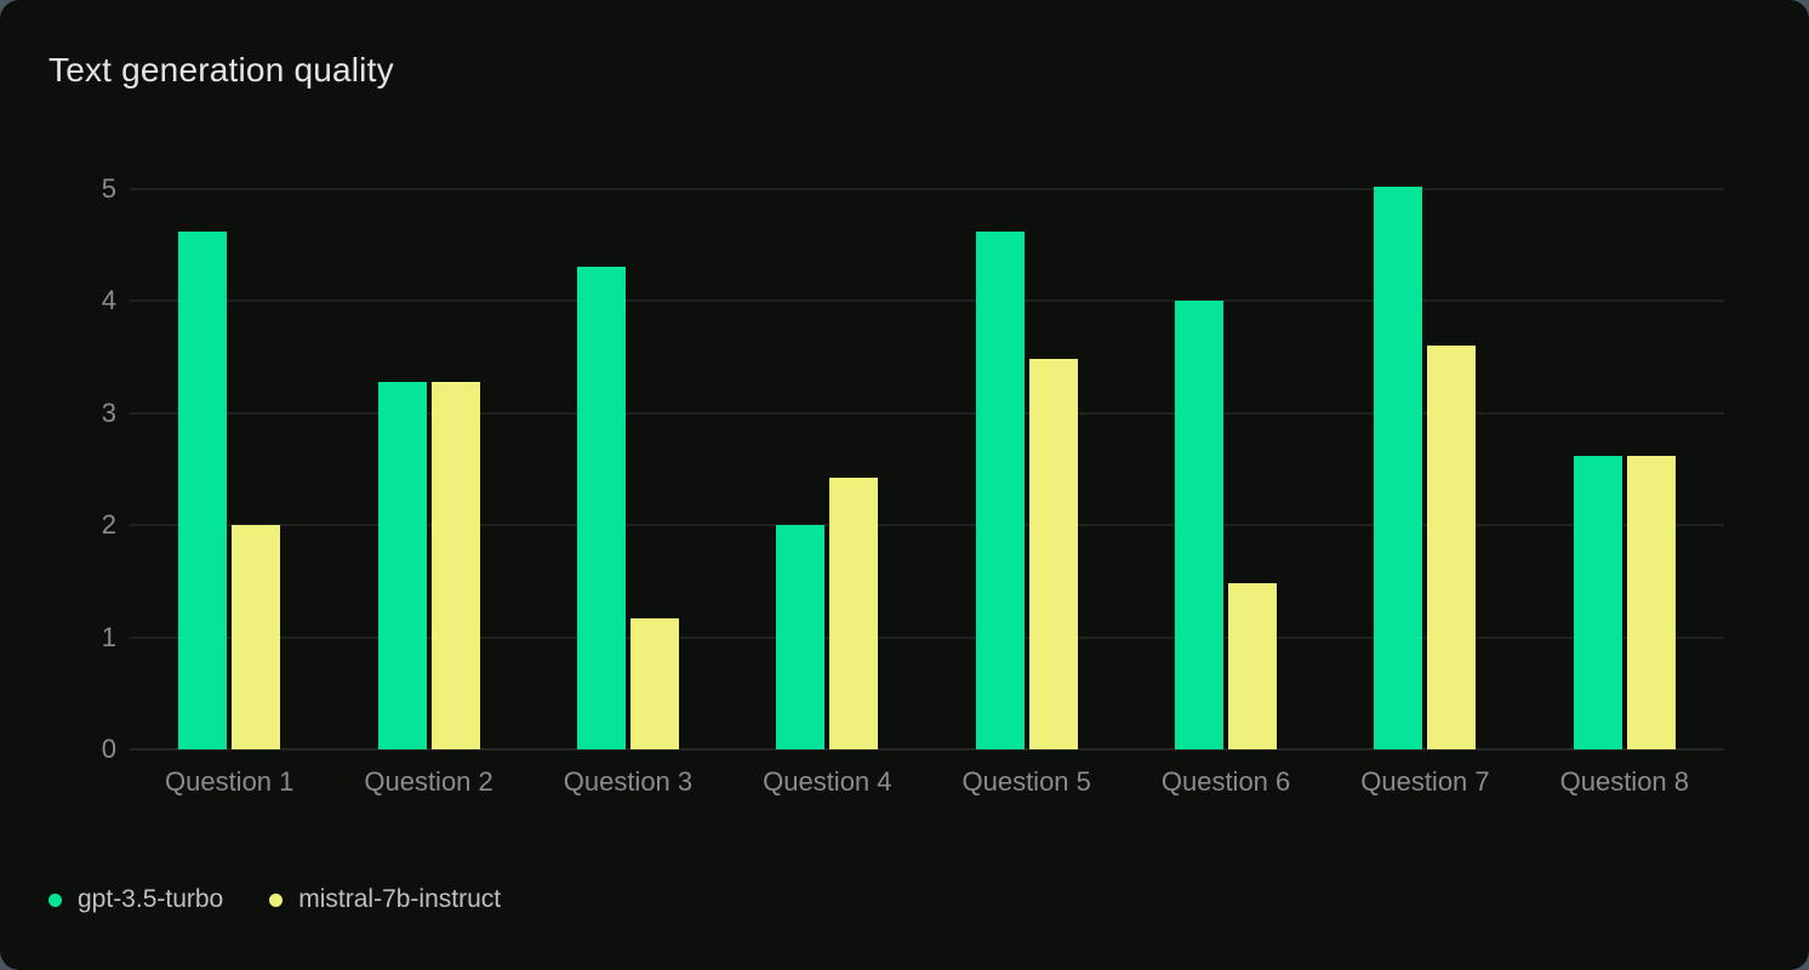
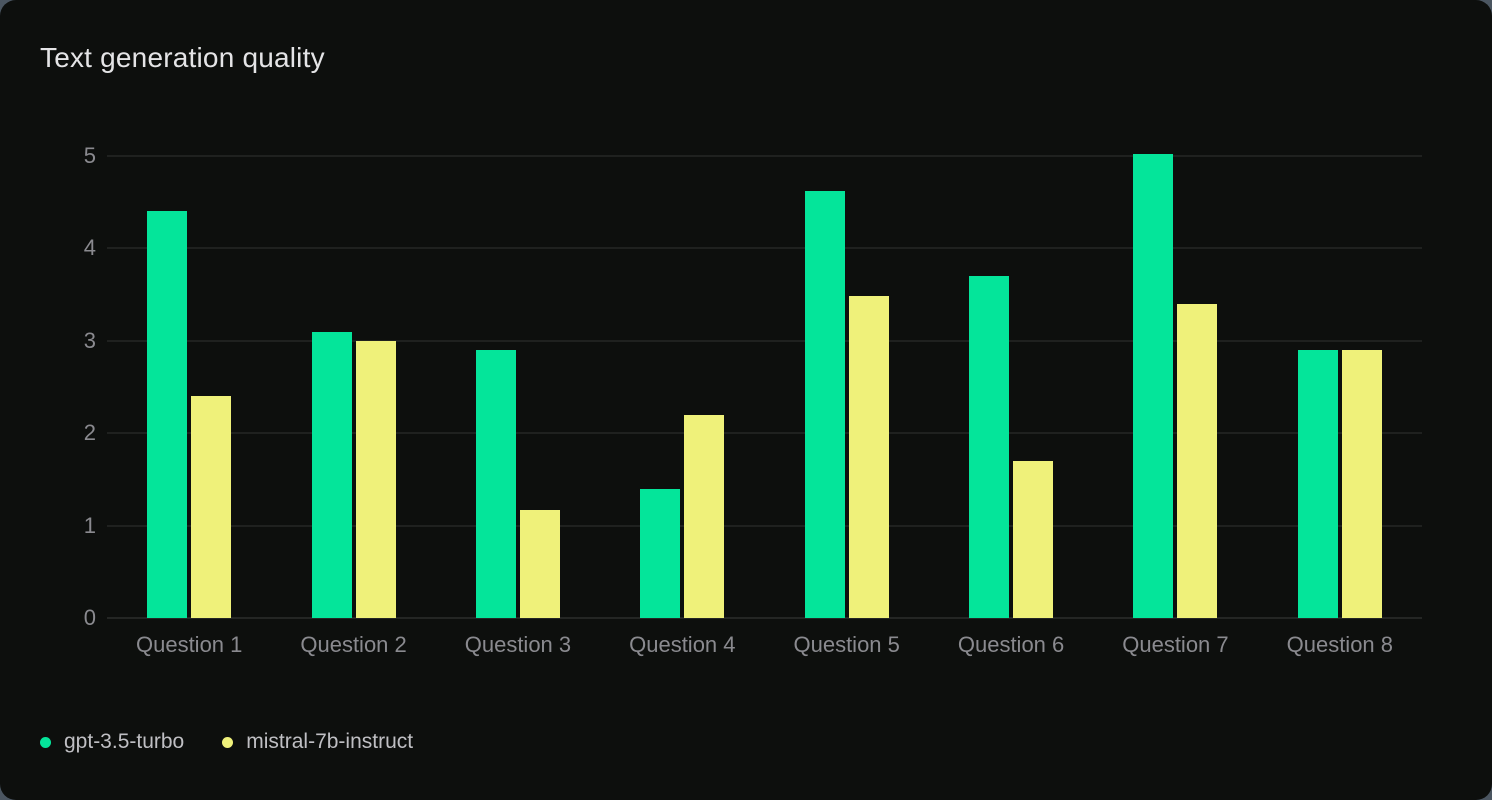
gpt-3.5-turbo/Question 1: 4.6 -> 4.4
mistral-7b-instruct/Question 1: 2.0 -> 2.4
gpt-3.5-turbo/Question 2: 3.3 -> 3.1
mistral-7b-instruct/Question 2: 3.3 -> 3.0
gpt-3.5-turbo/Question 3: 4.3 -> 2.9
gpt-3.5-turbo/Question 4: 2.0 -> 1.4
mistral-7b-instruct/Question 4: 2.4 -> 2.2
gpt-3.5-turbo/Question 6: 4.0 -> 3.7
mistral-7b-instruct/Question 6: 1.5 -> 1.7
mistral-7b-instruct/Question 7: 3.6 -> 3.4
gpt-3.5-turbo/Question 8: 2.6 -> 2.9
mistral-7b-instruct/Question 8: 2.6 -> 2.9
